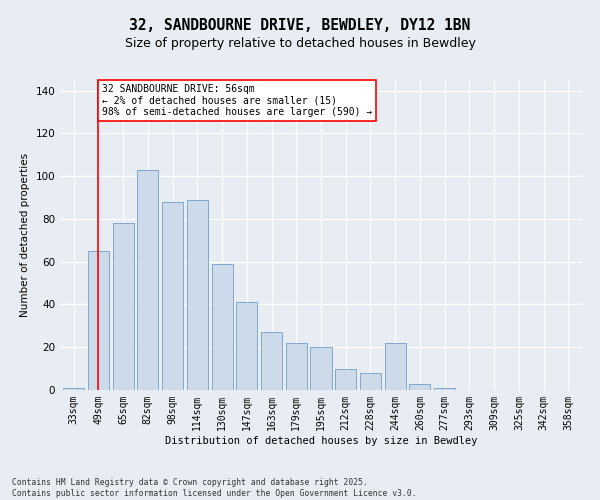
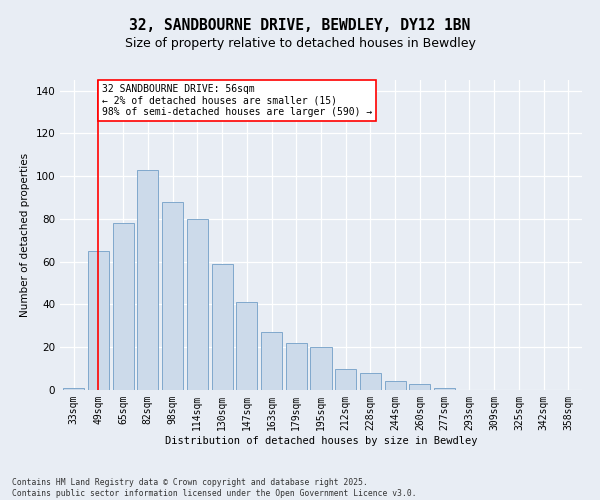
114sqm: 89 -> 80
244sqm: 22 -> 4
